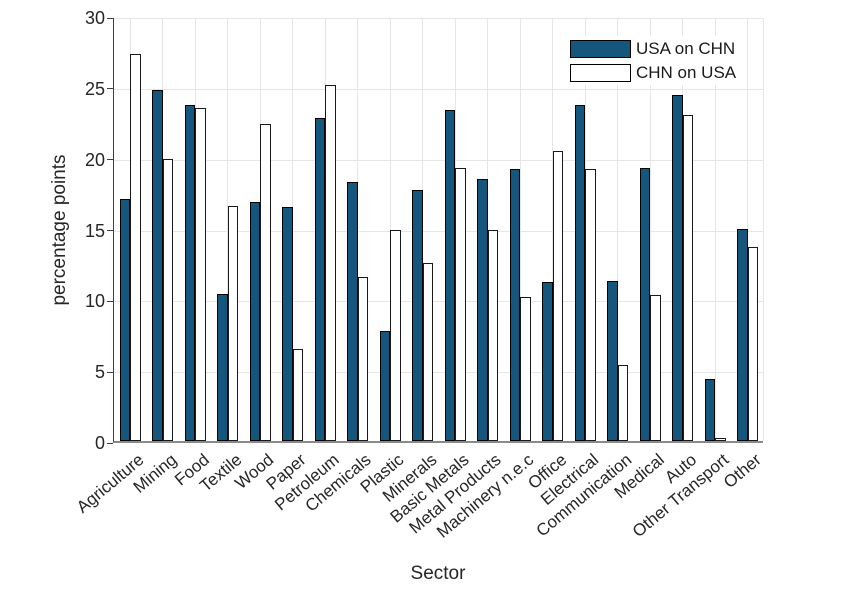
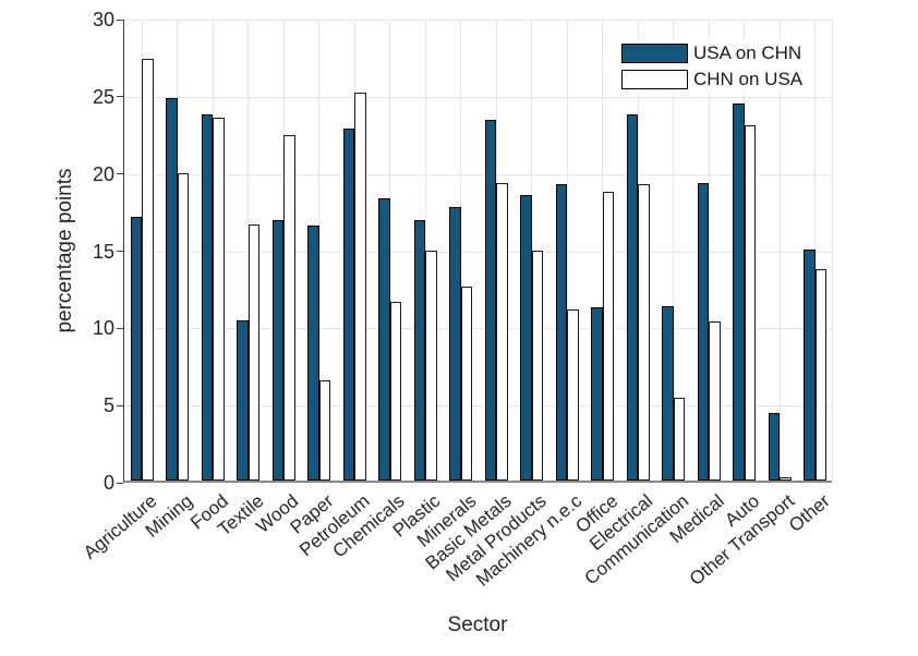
USA on CHN/Plastic: 7.8 -> 16.9
CHN on USA/Machinery n.e.c: 10.2 -> 11.1
CHN on USA/Office: 20.5 -> 18.7
